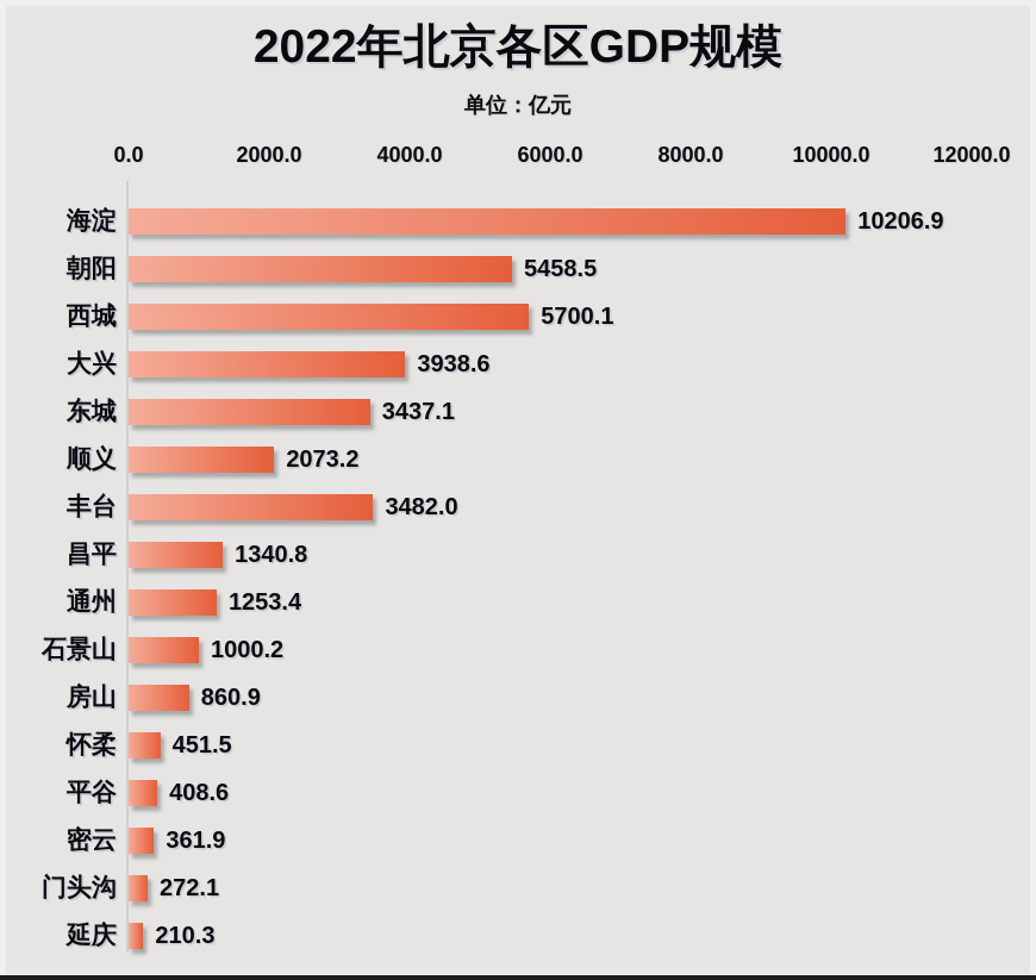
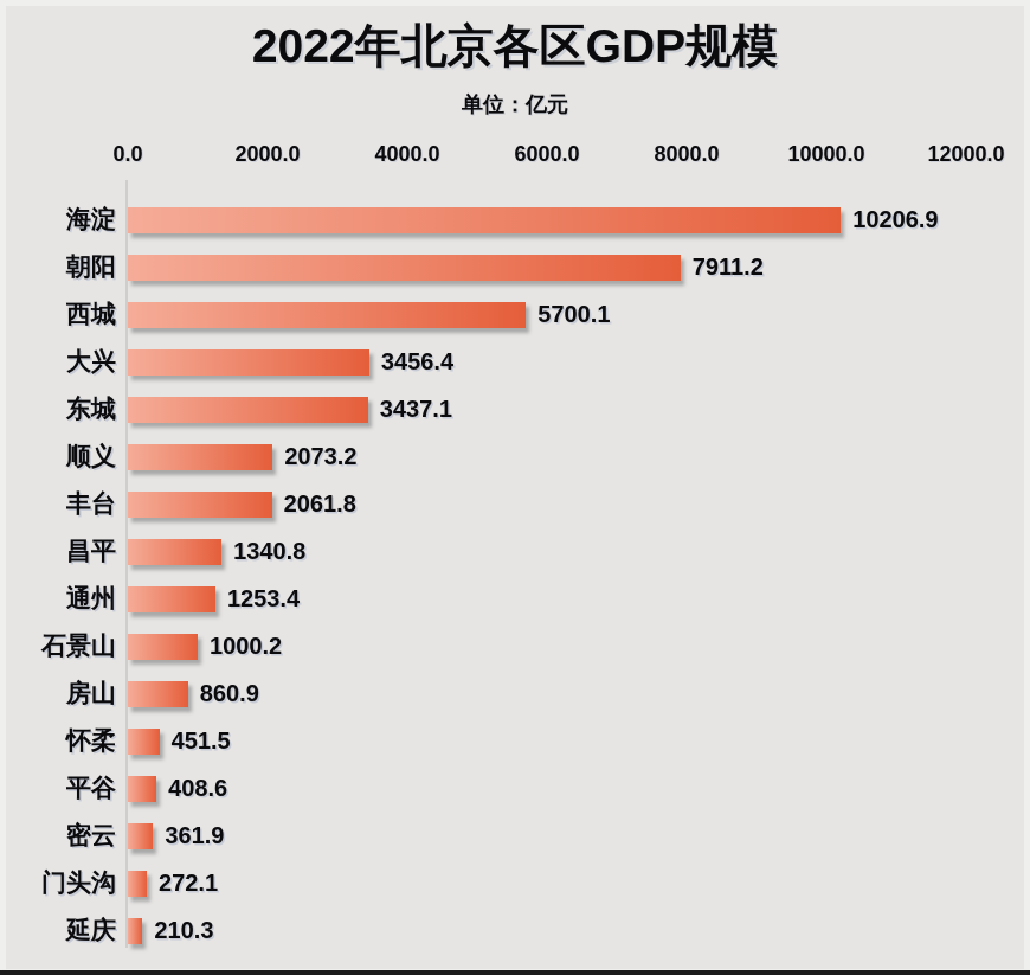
朝阳: 5458.5 -> 7911.2
大兴: 3938.6 -> 3456.4
丰台: 3482.0 -> 2061.8
